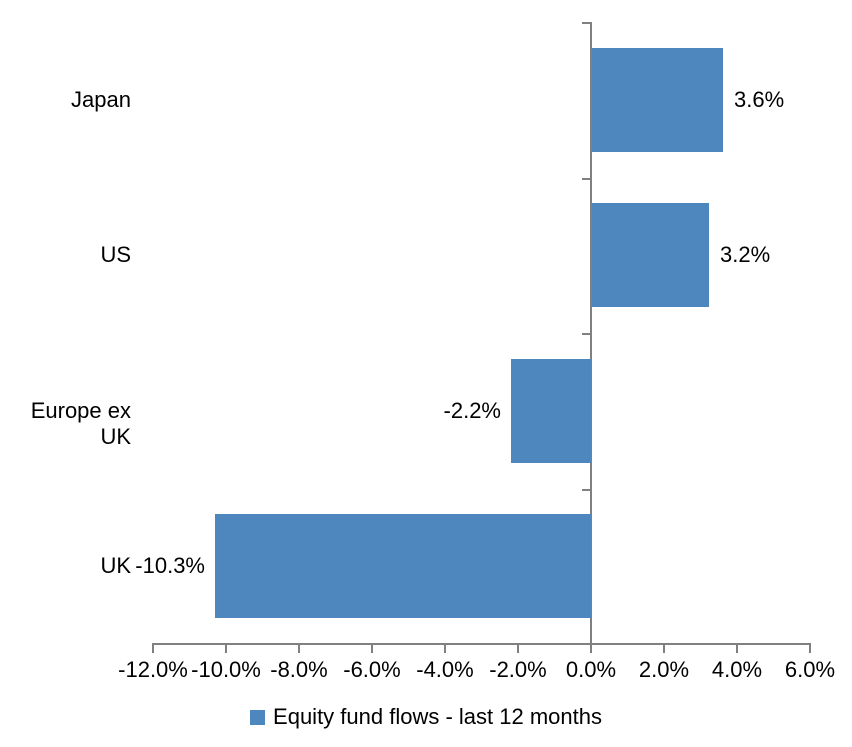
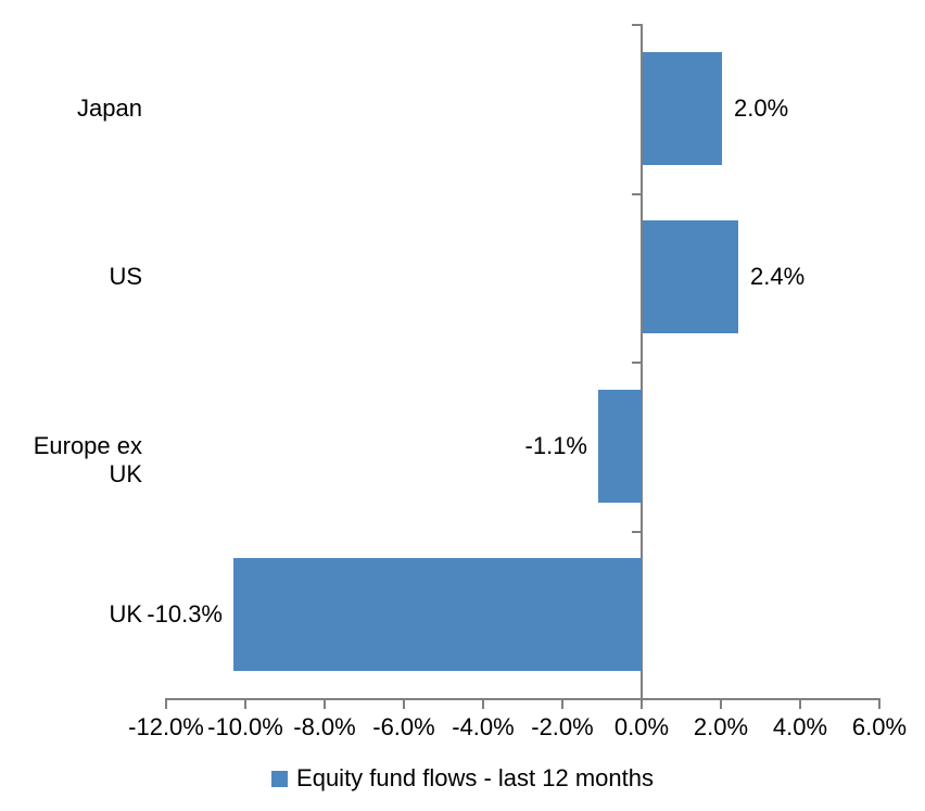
Japan: 3.6% -> 2.0%
US: 3.2% -> 2.4%
Europe ex UK: -2.2% -> -1.1%
